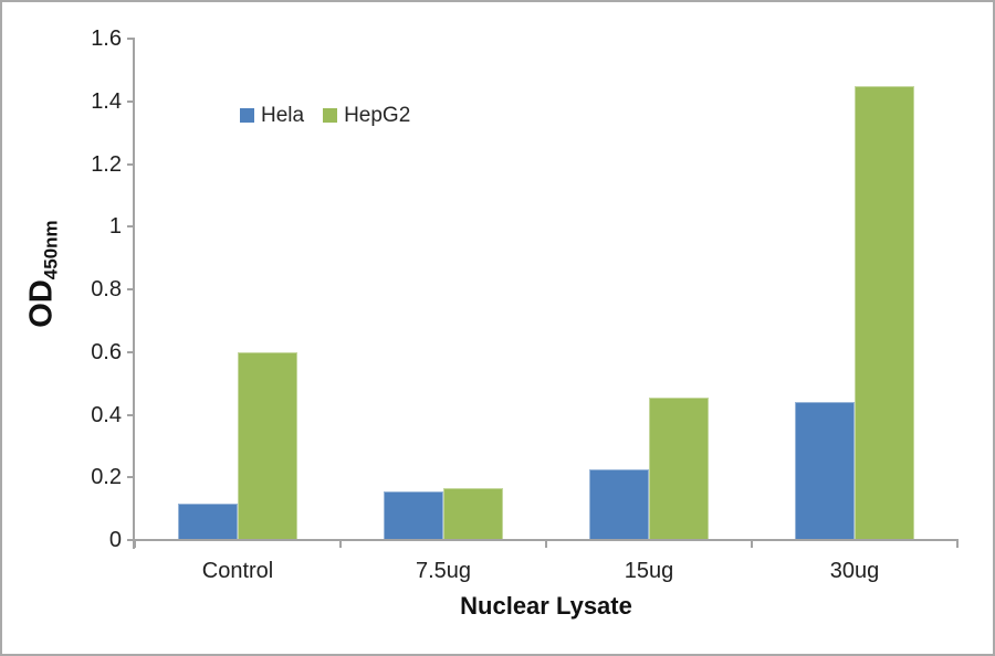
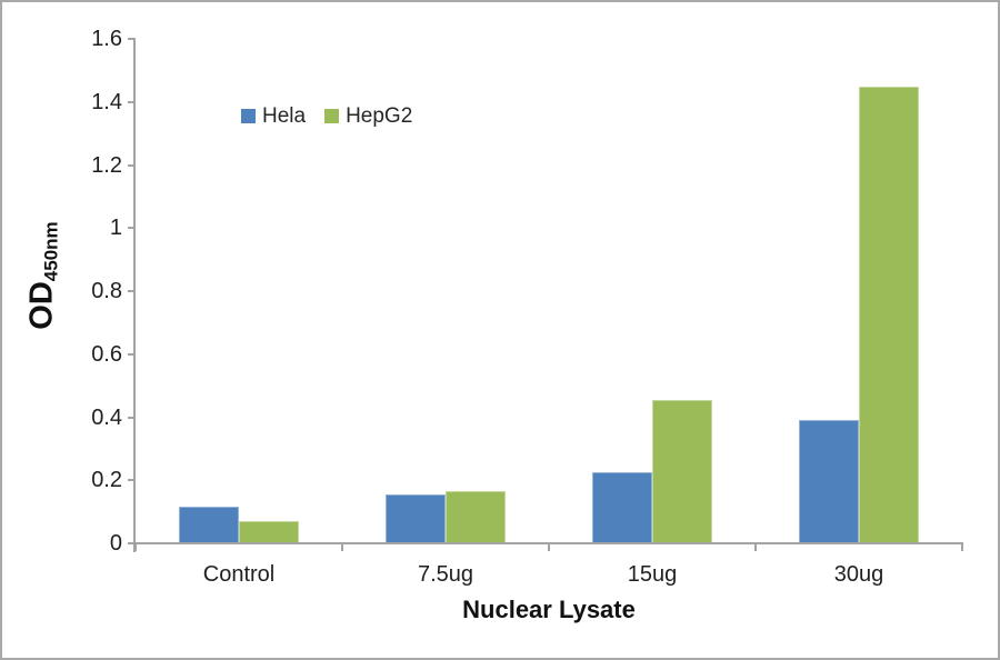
HepG2/Control: 0.60 -> 0.07
Hela/30ug: 0.44 -> 0.39
